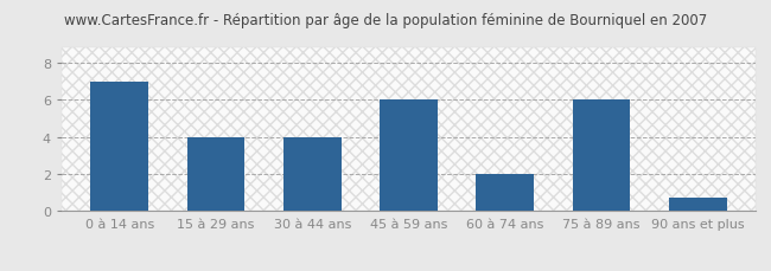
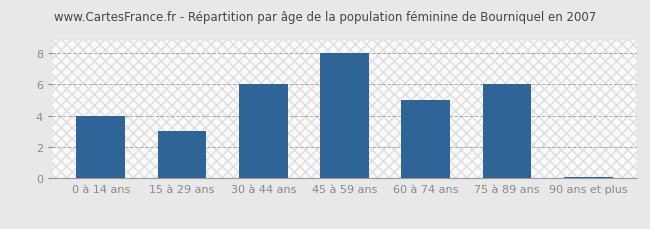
0 à 14 ans: 7.0 -> 4.0
15 à 29 ans: 4.0 -> 3.0
30 à 44 ans: 4.0 -> 6.0
45 à 59 ans: 6.0 -> 8.0
60 à 74 ans: 2.0 -> 5.0
90 ans et plus: 0.7 -> 0.1
